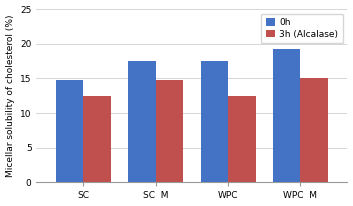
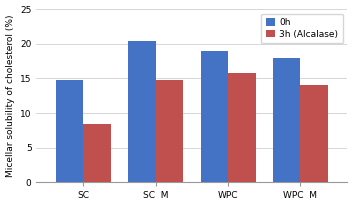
3h (Alcalase)/SC: 12.5 -> 8.4
0h/SC M: 17.5 -> 20.4
0h/WPC: 17.5 -> 19.0
3h (Alcalase)/WPC: 12.5 -> 15.8
0h/WPC M: 19.2 -> 18.0
3h (Alcalase)/WPC M: 15.1 -> 14.0
